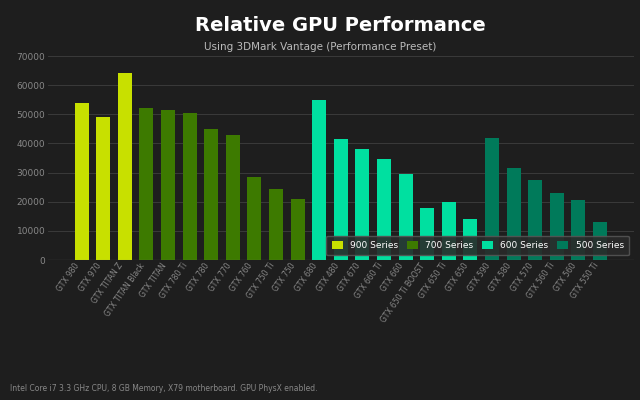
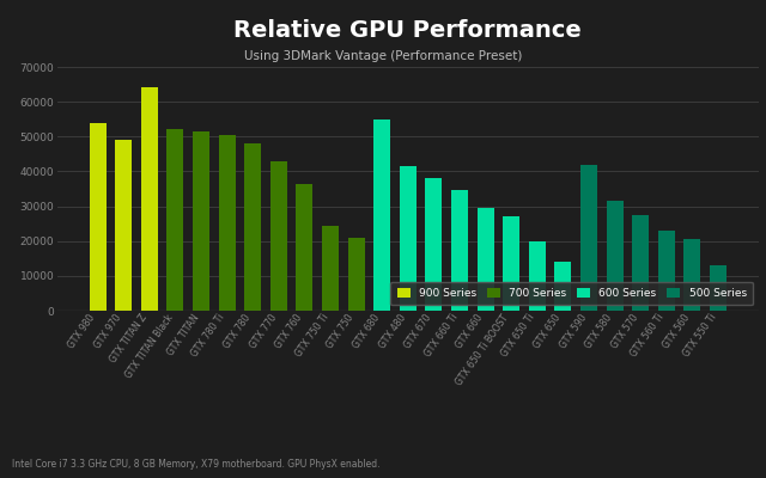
GTX 780: 45000 -> 48000
GTX 760: 28500 -> 36500
GTX 650 Ti BOOST: 18000 -> 27000
